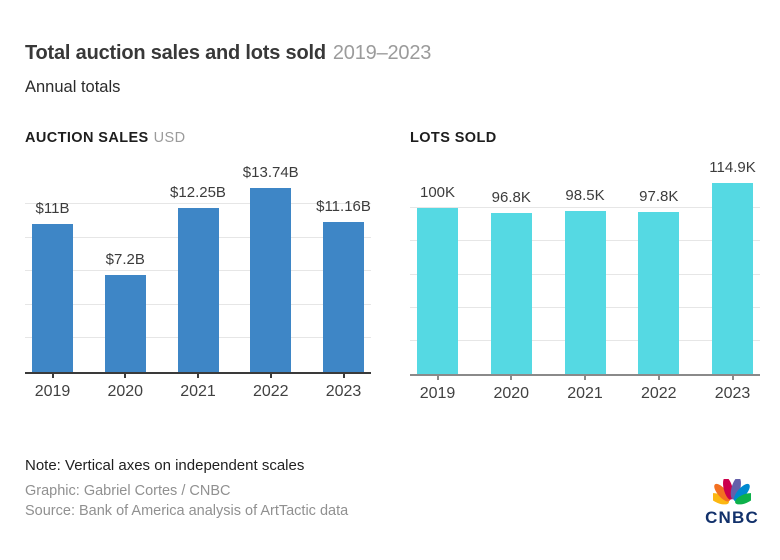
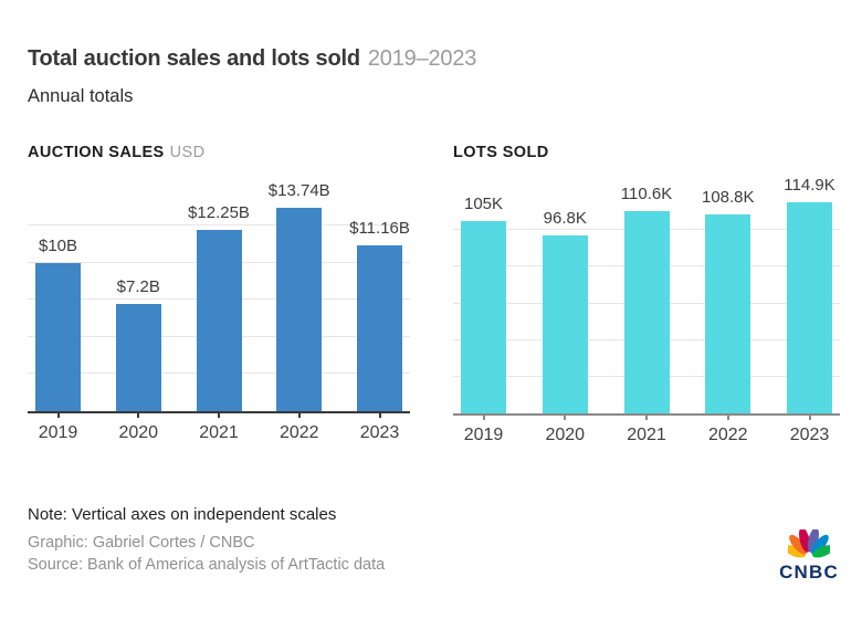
AUCTION SALES/2019: $11B -> $10B
LOTS SOLD/2019: 100K -> 105K
LOTS SOLD/2021: 98.5K -> 110.6K
LOTS SOLD/2022: 97.8K -> 108.8K
